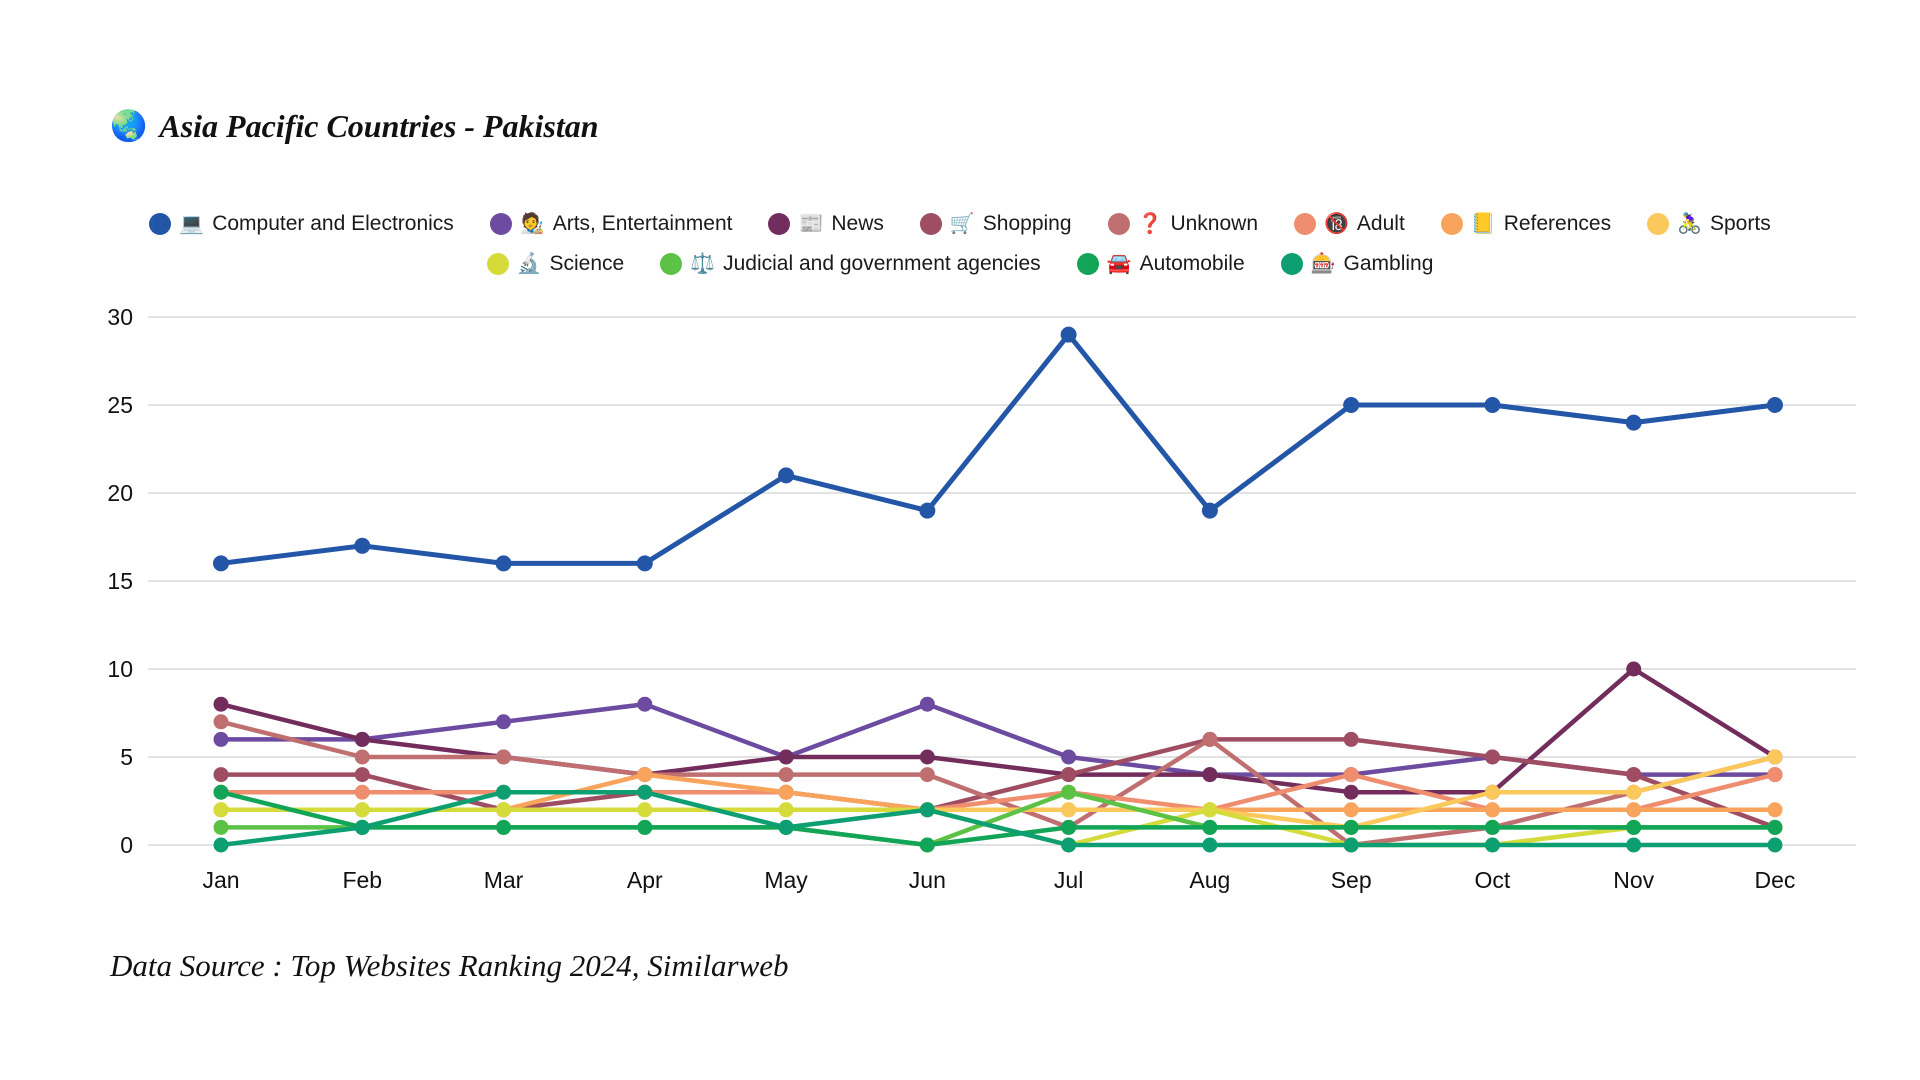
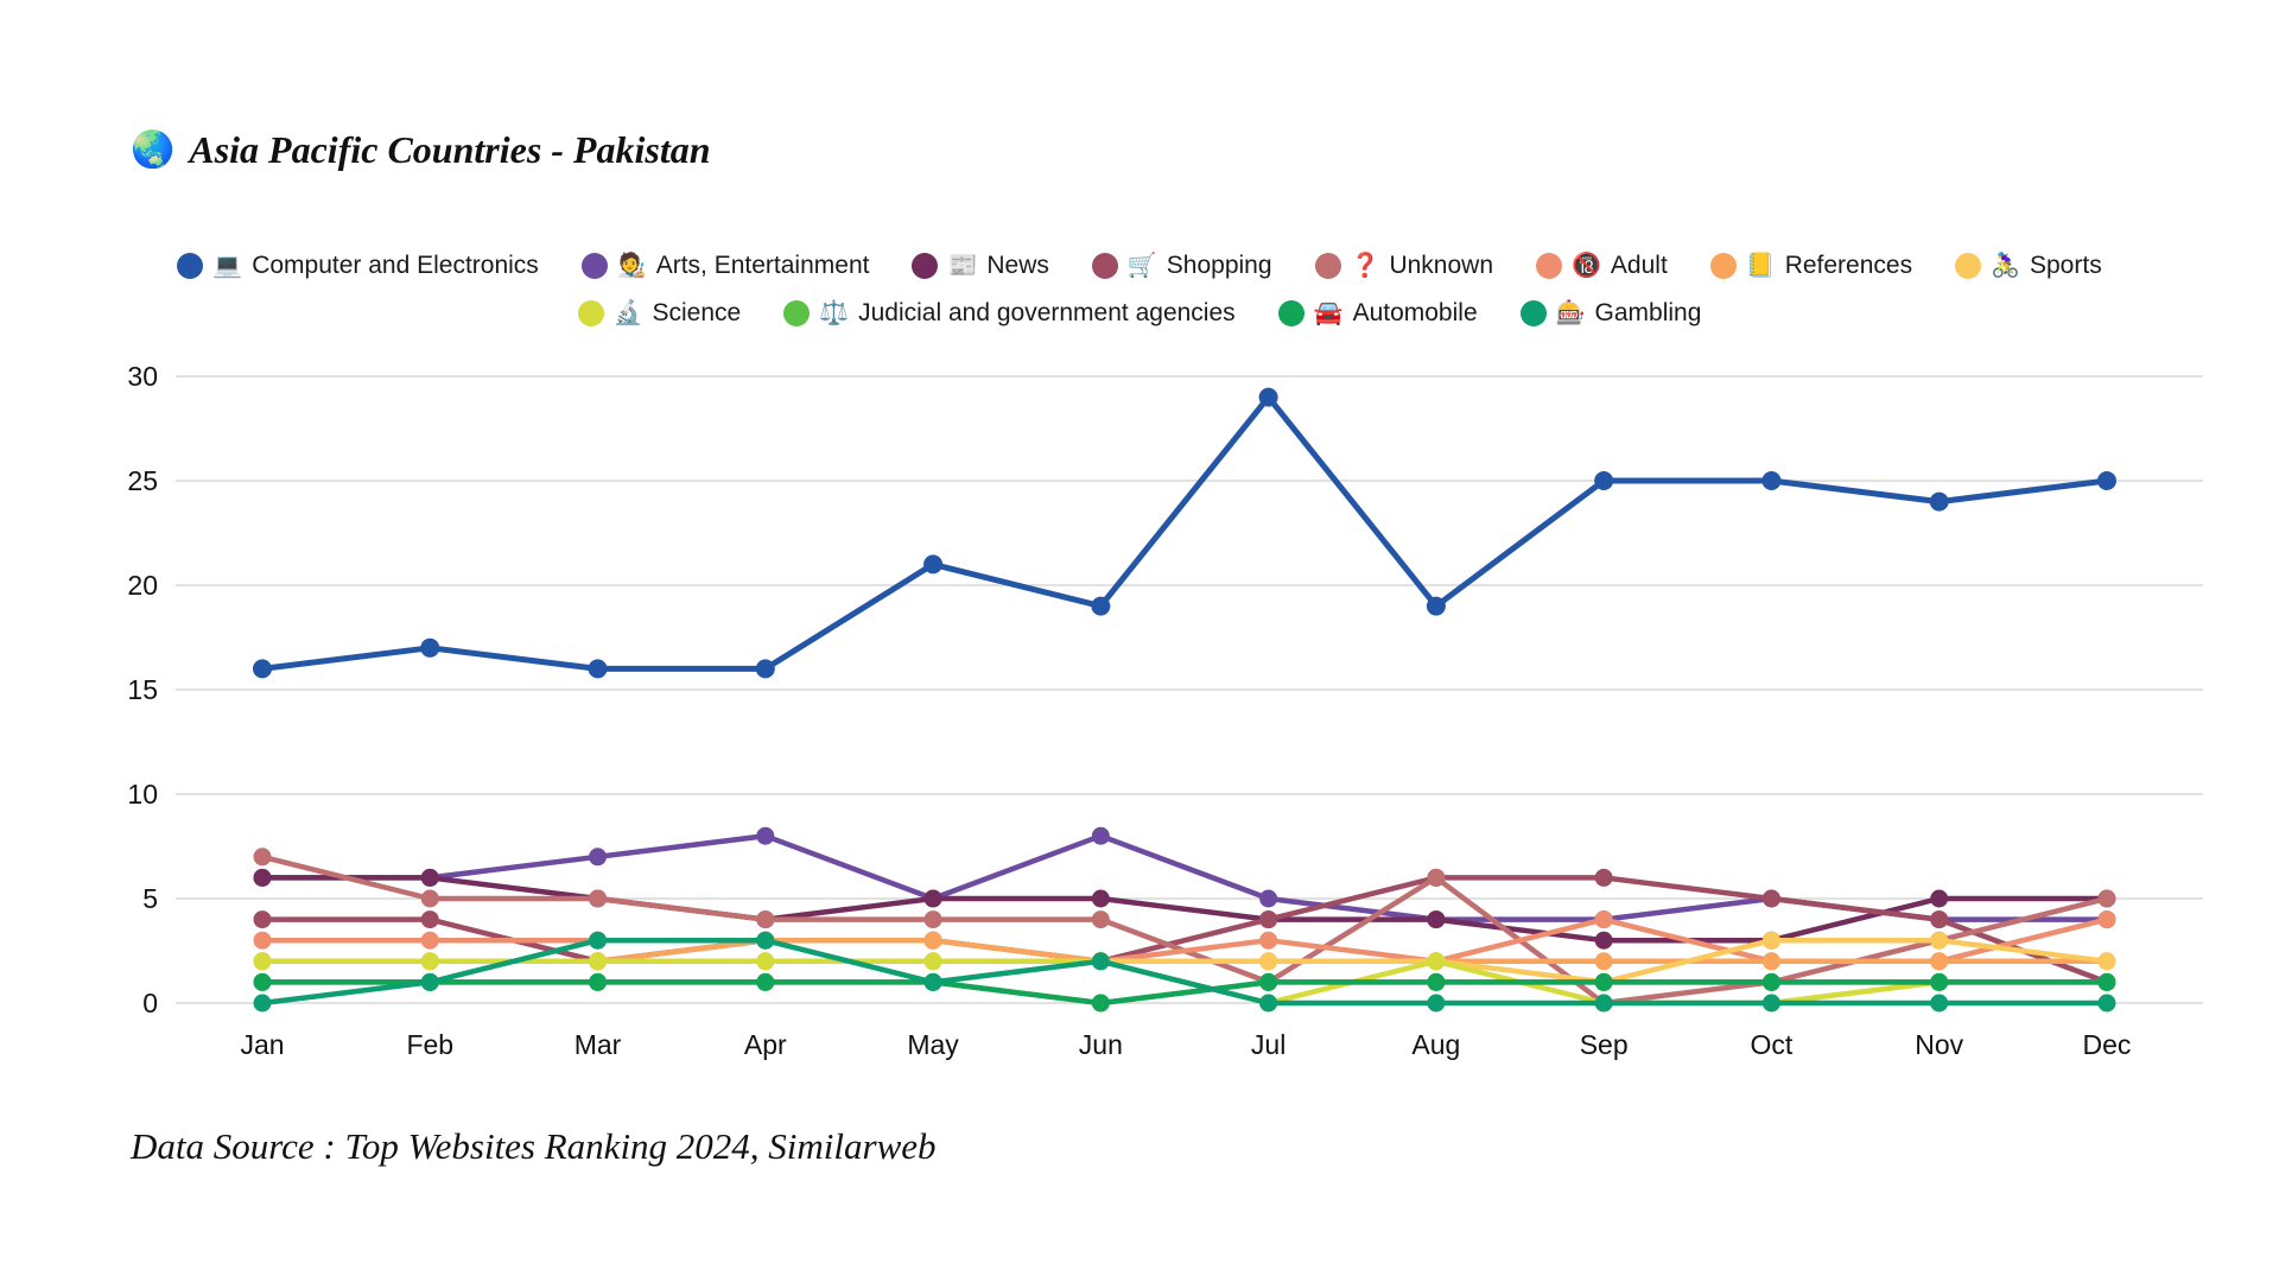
News/Jan: 8 -> 6
Automobile/Jan: 3 -> 1
References/Apr: 4 -> 3
Judicial and government agencies/Jul: 3 -> 1
News/Nov: 10 -> 5
Sports/Dec: 5 -> 2
